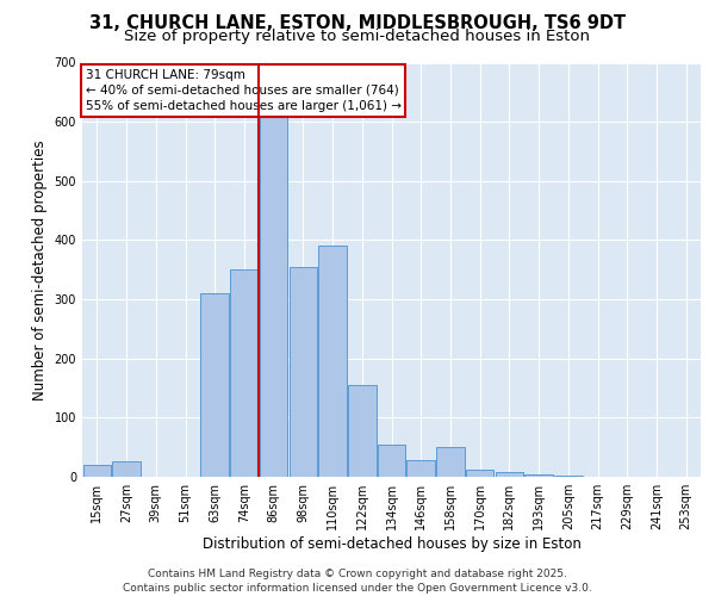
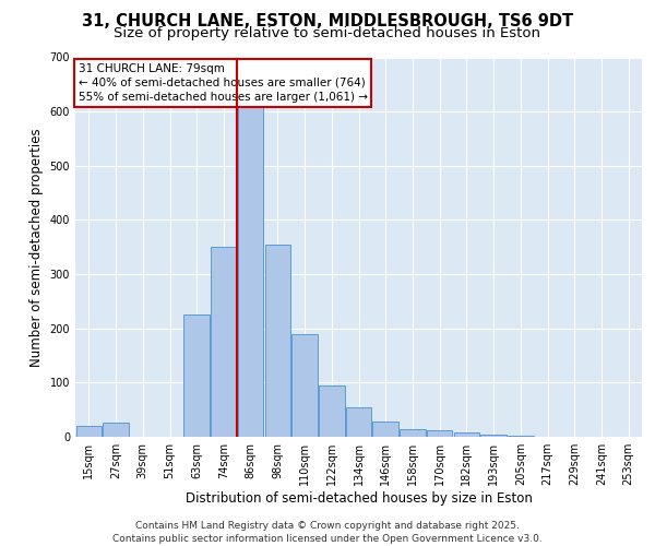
63sqm: 310 -> 225
110sqm: 390 -> 190
122sqm: 155 -> 95
158sqm: 50 -> 15
